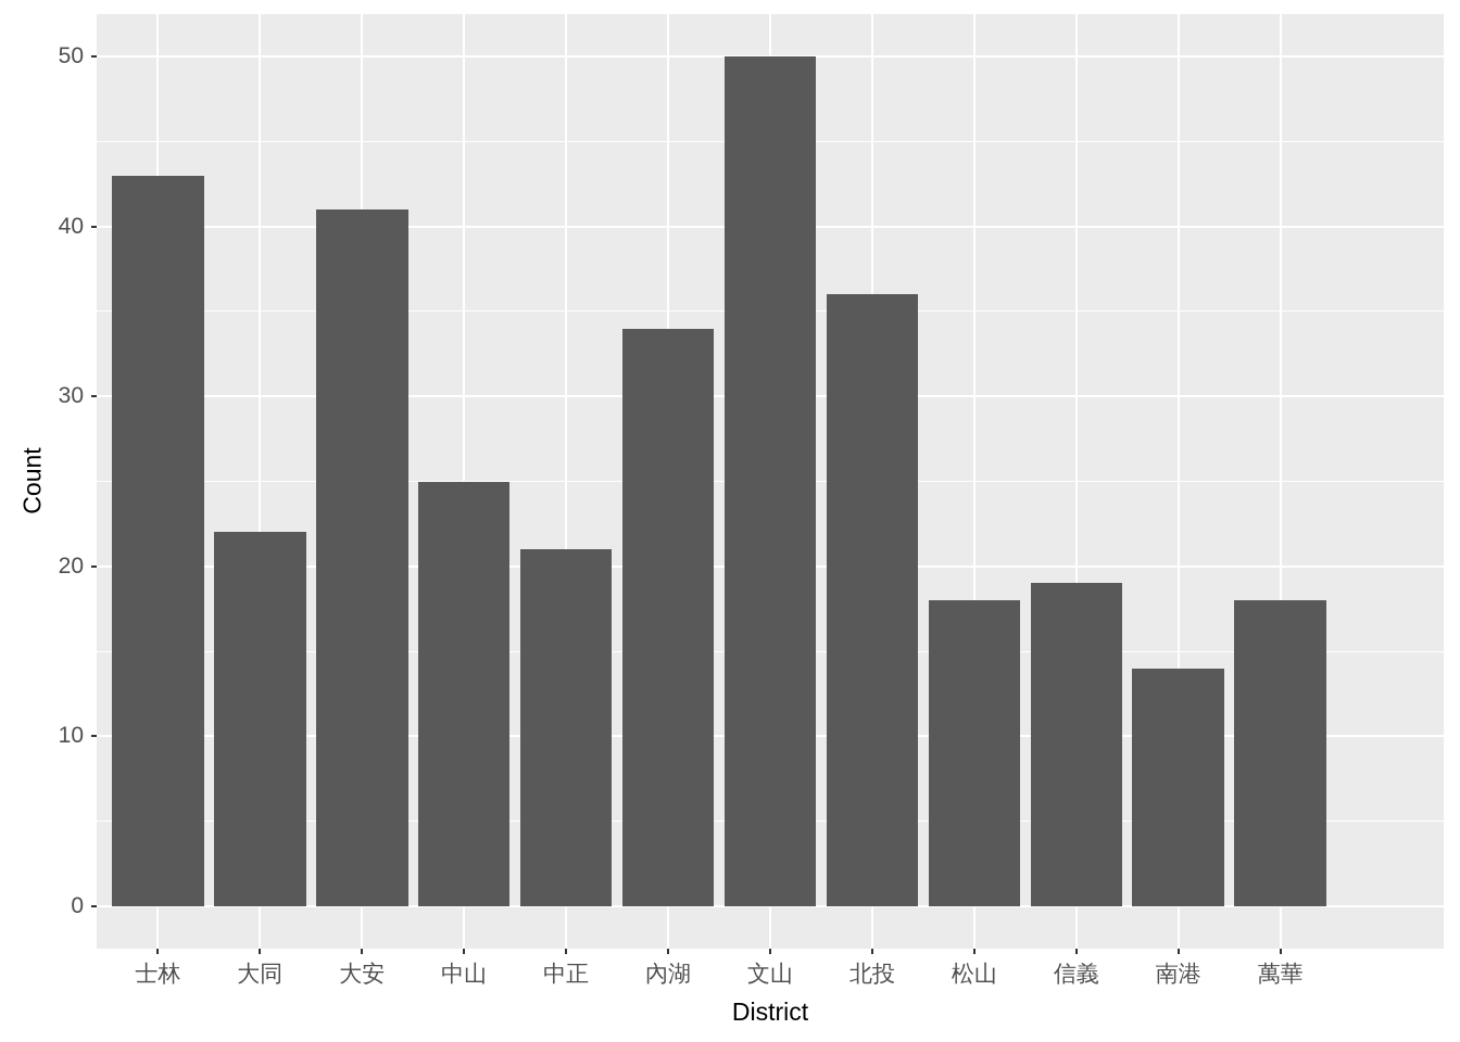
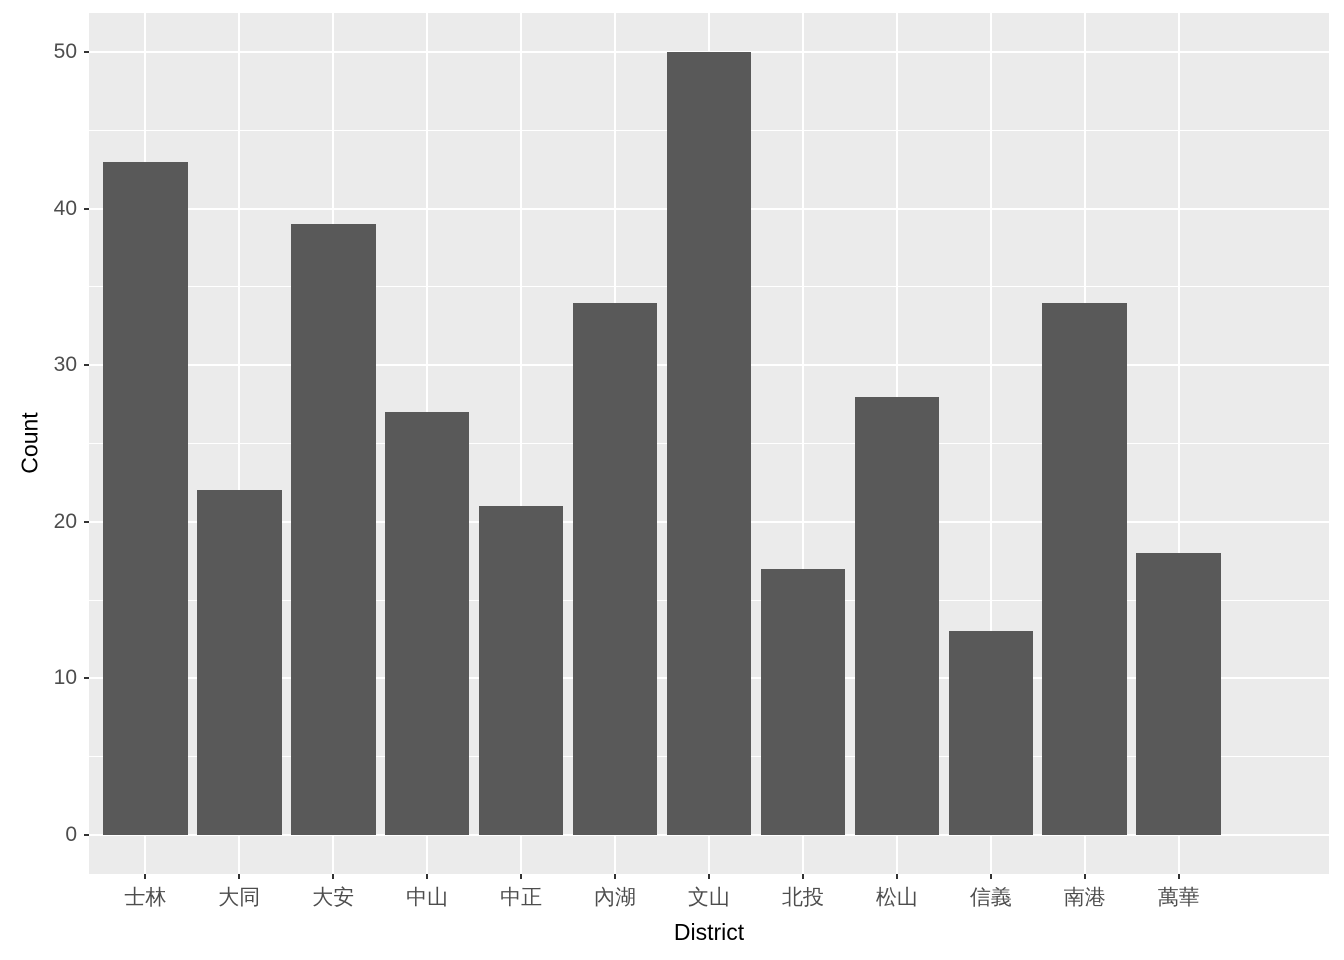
大安: 41 -> 39
中山: 25 -> 27
北投: 36 -> 17
松山: 18 -> 28
信義: 19 -> 13
南港: 14 -> 34
